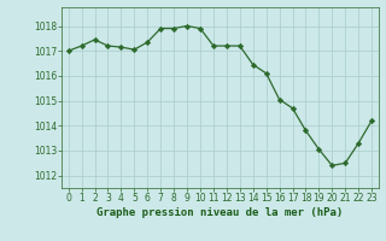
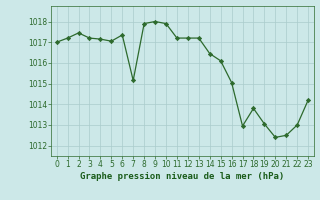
7: 1017.90 -> 1015.15
17: 1014.70 -> 1012.95
22: 1013.30 -> 1013.00
